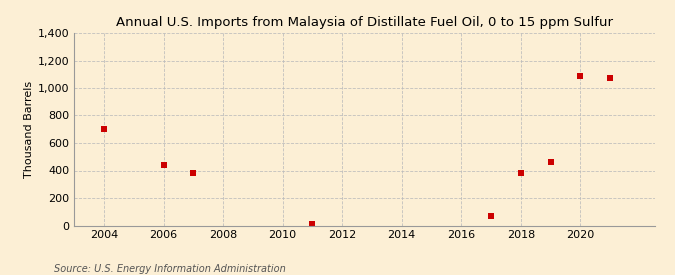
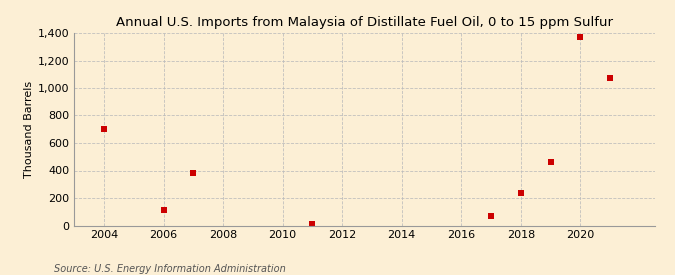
2006: 440 -> 110
2018: 380 -> 240
2020: 1,090 -> 1,370
